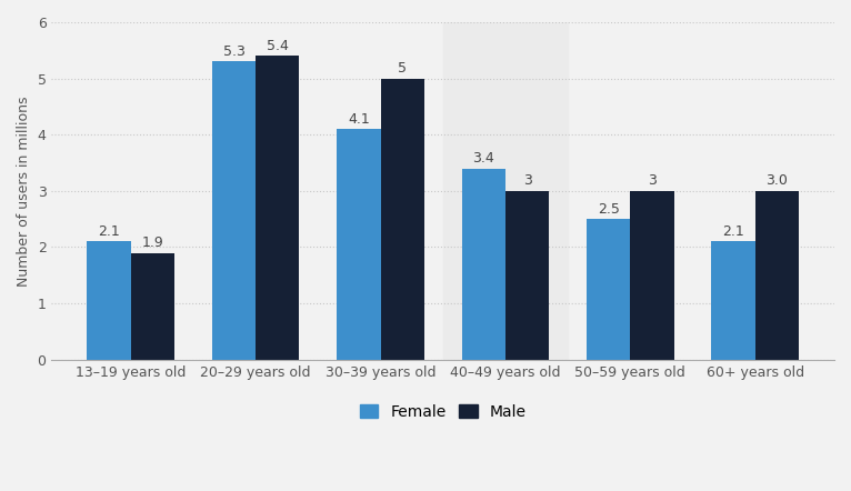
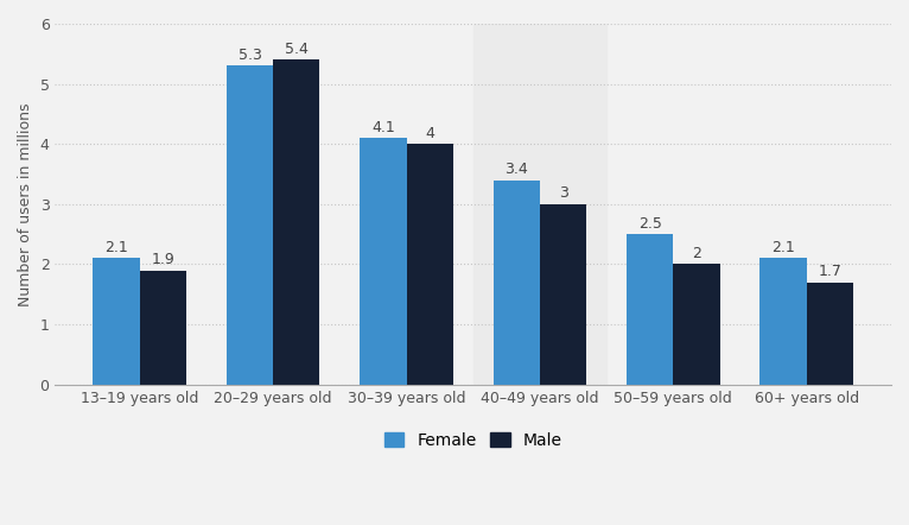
Male/30–39 years old: 5 -> 4
Male/50–59 years old: 3 -> 2
Male/60+ years old: 3.0 -> 1.7
